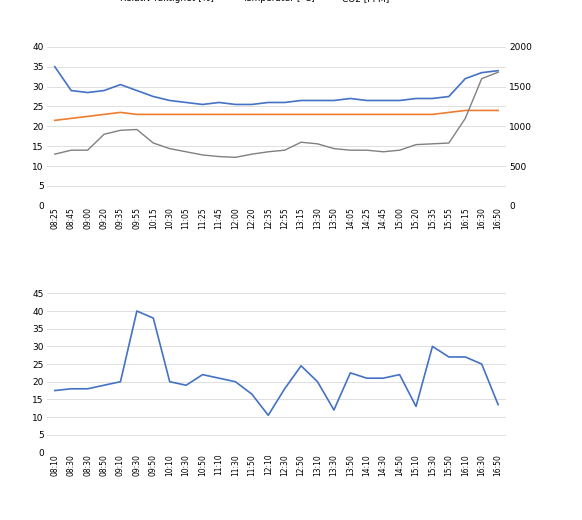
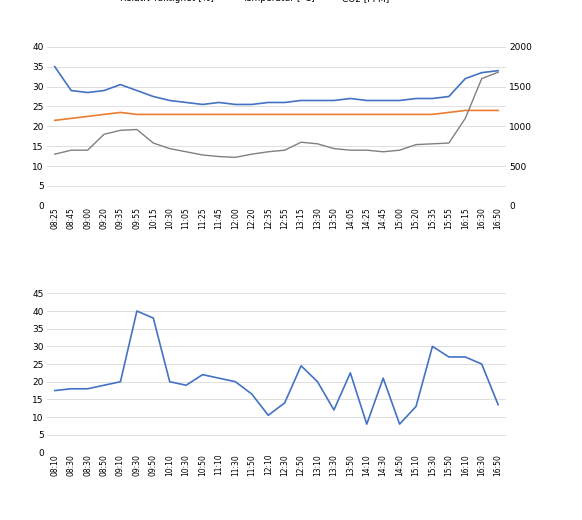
12:30: 18.0 -> 14.0
14:10: 21.0 -> 8.0
14:50: 22.0 -> 8.0
